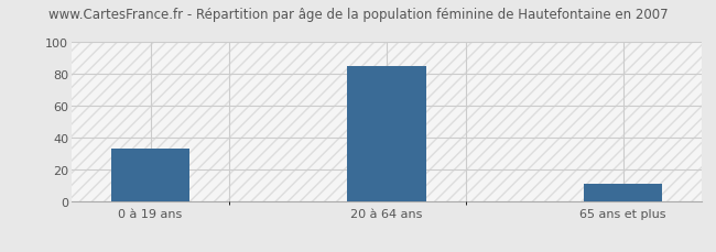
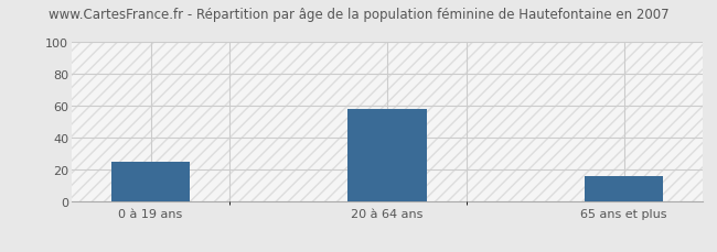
0 à 19 ans: 33 -> 25
20 à 64 ans: 85 -> 58
65 ans et plus: 11 -> 16
